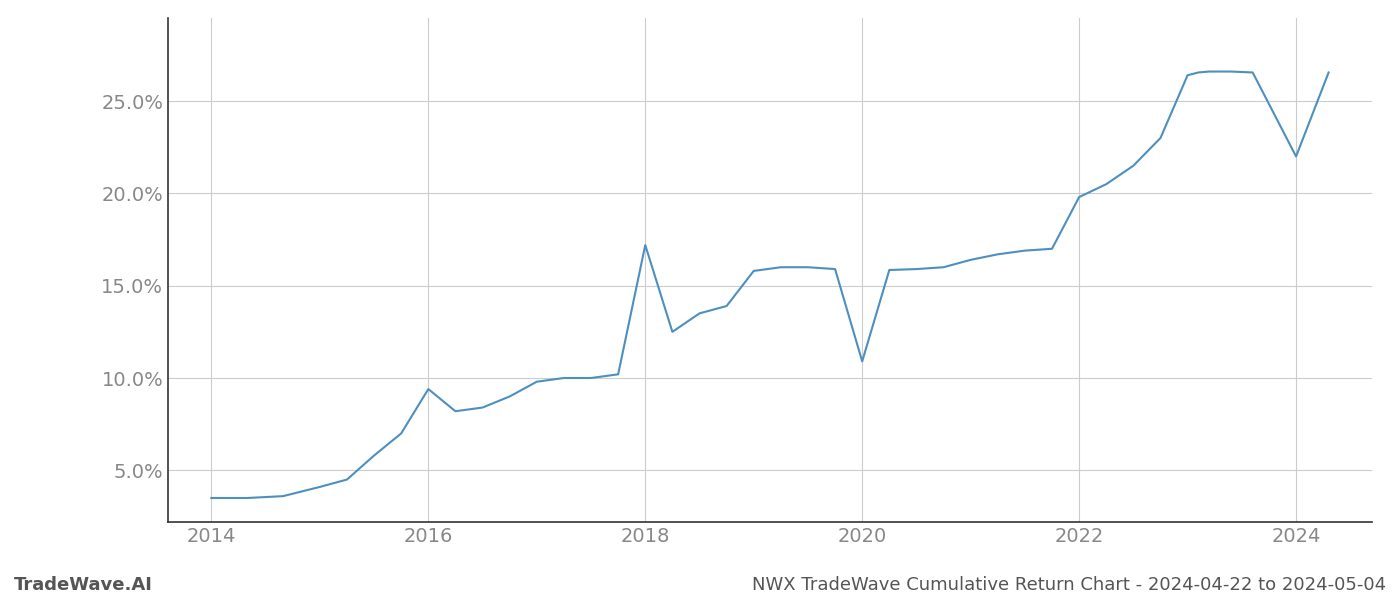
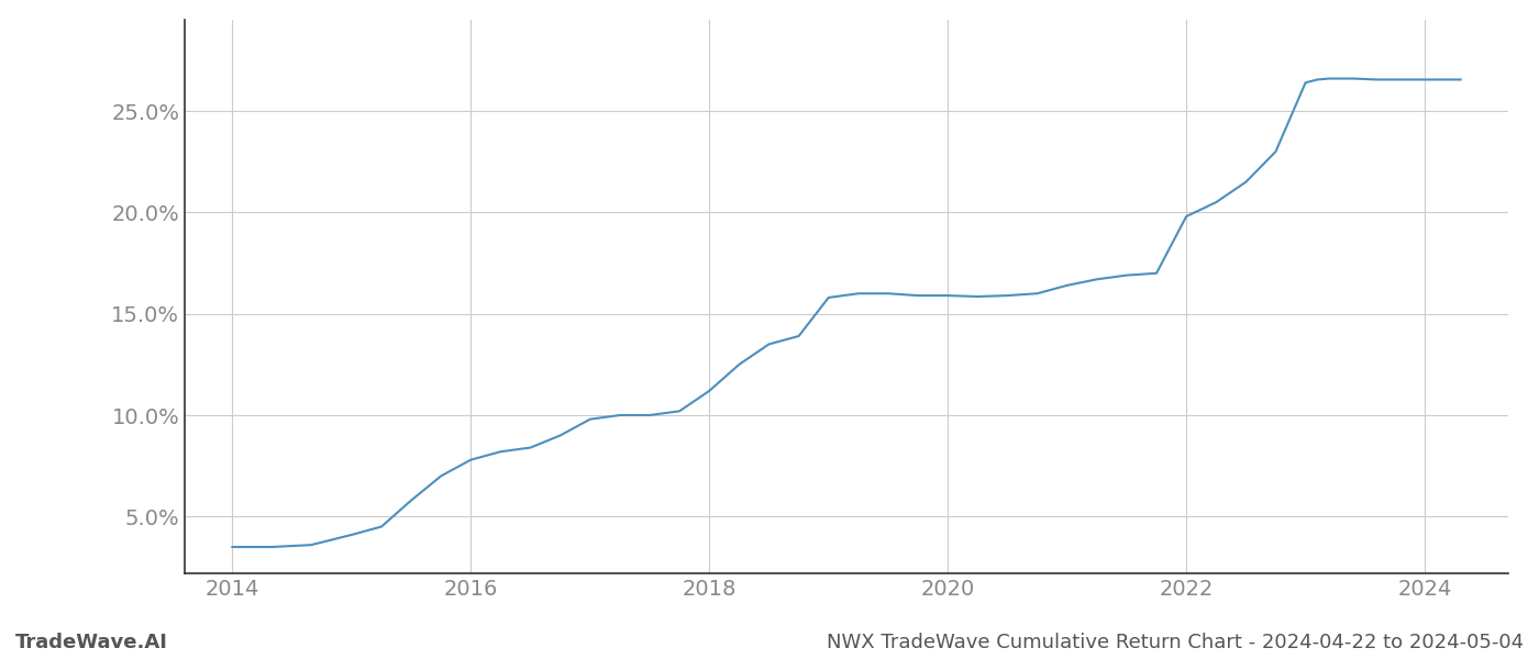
2016: 9.4% -> 7.8%
2018: 17.2% -> 11.2%
2020: 10.9% -> 15.9%
2024: 22.0% -> 26.6%
